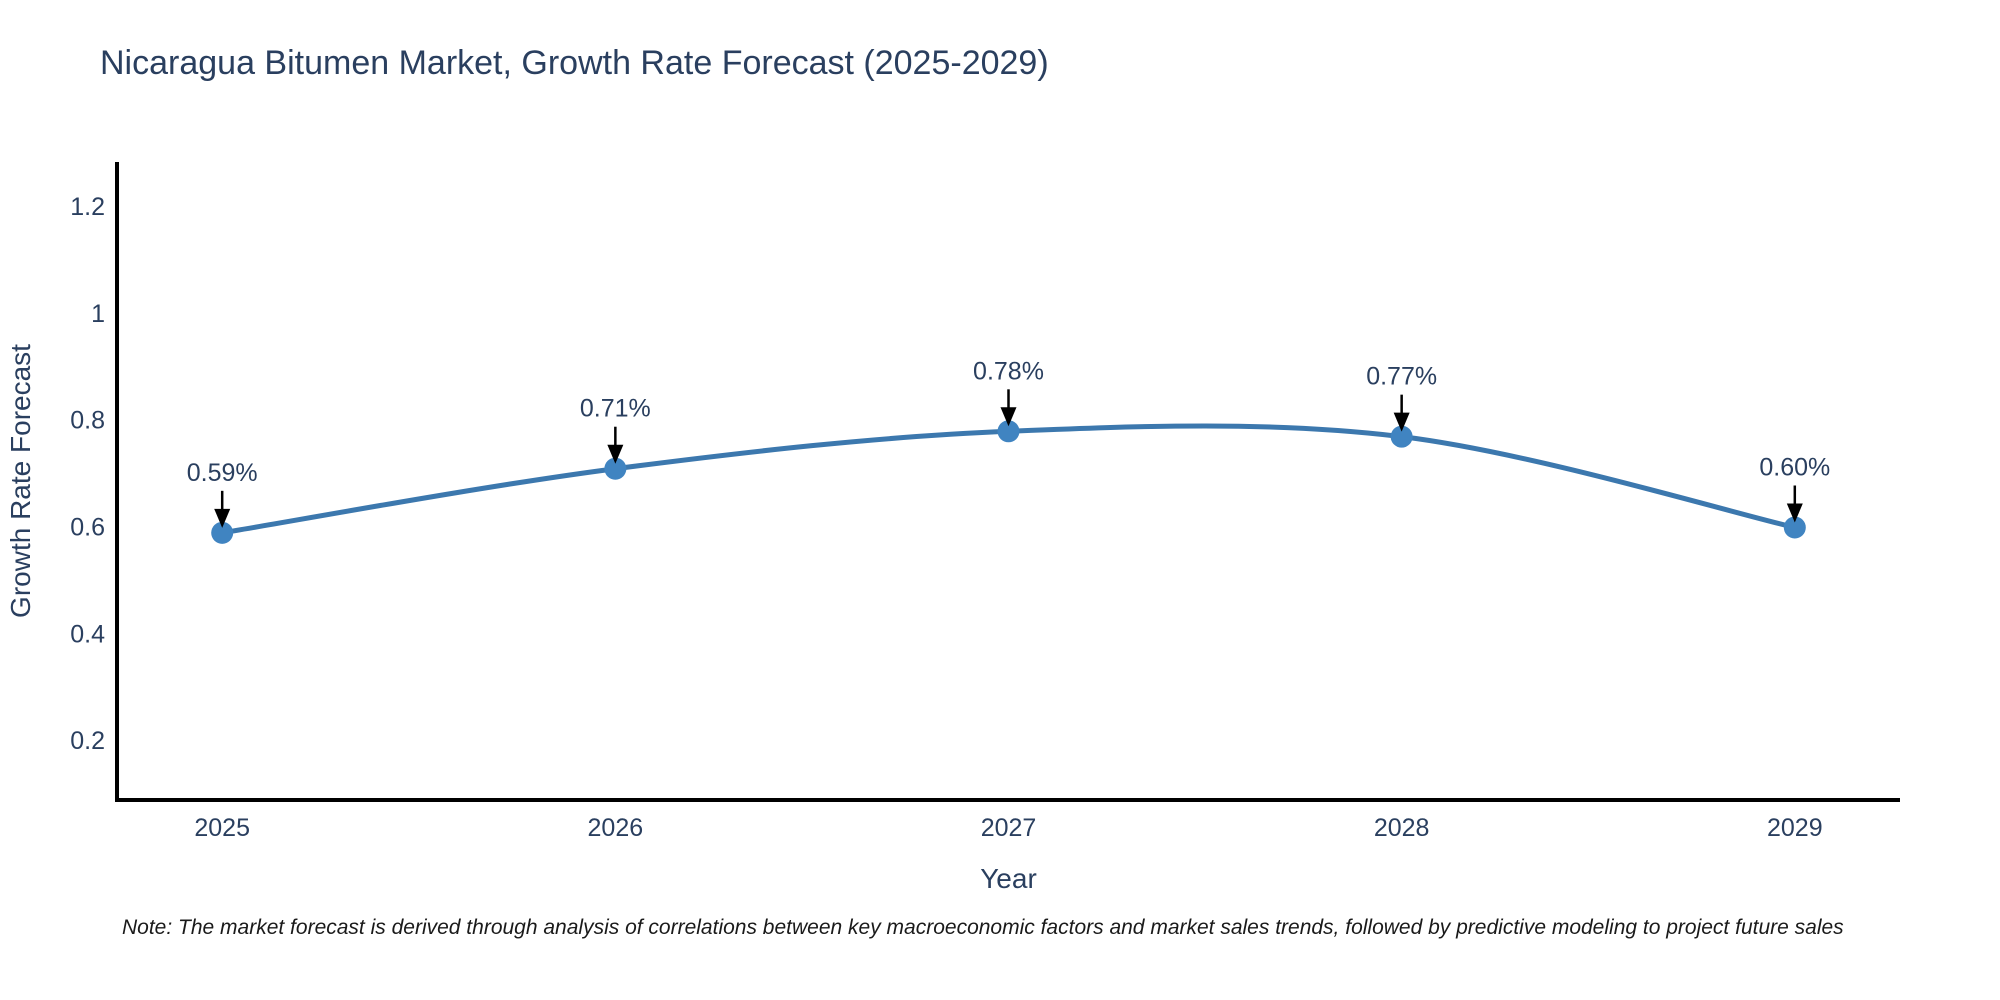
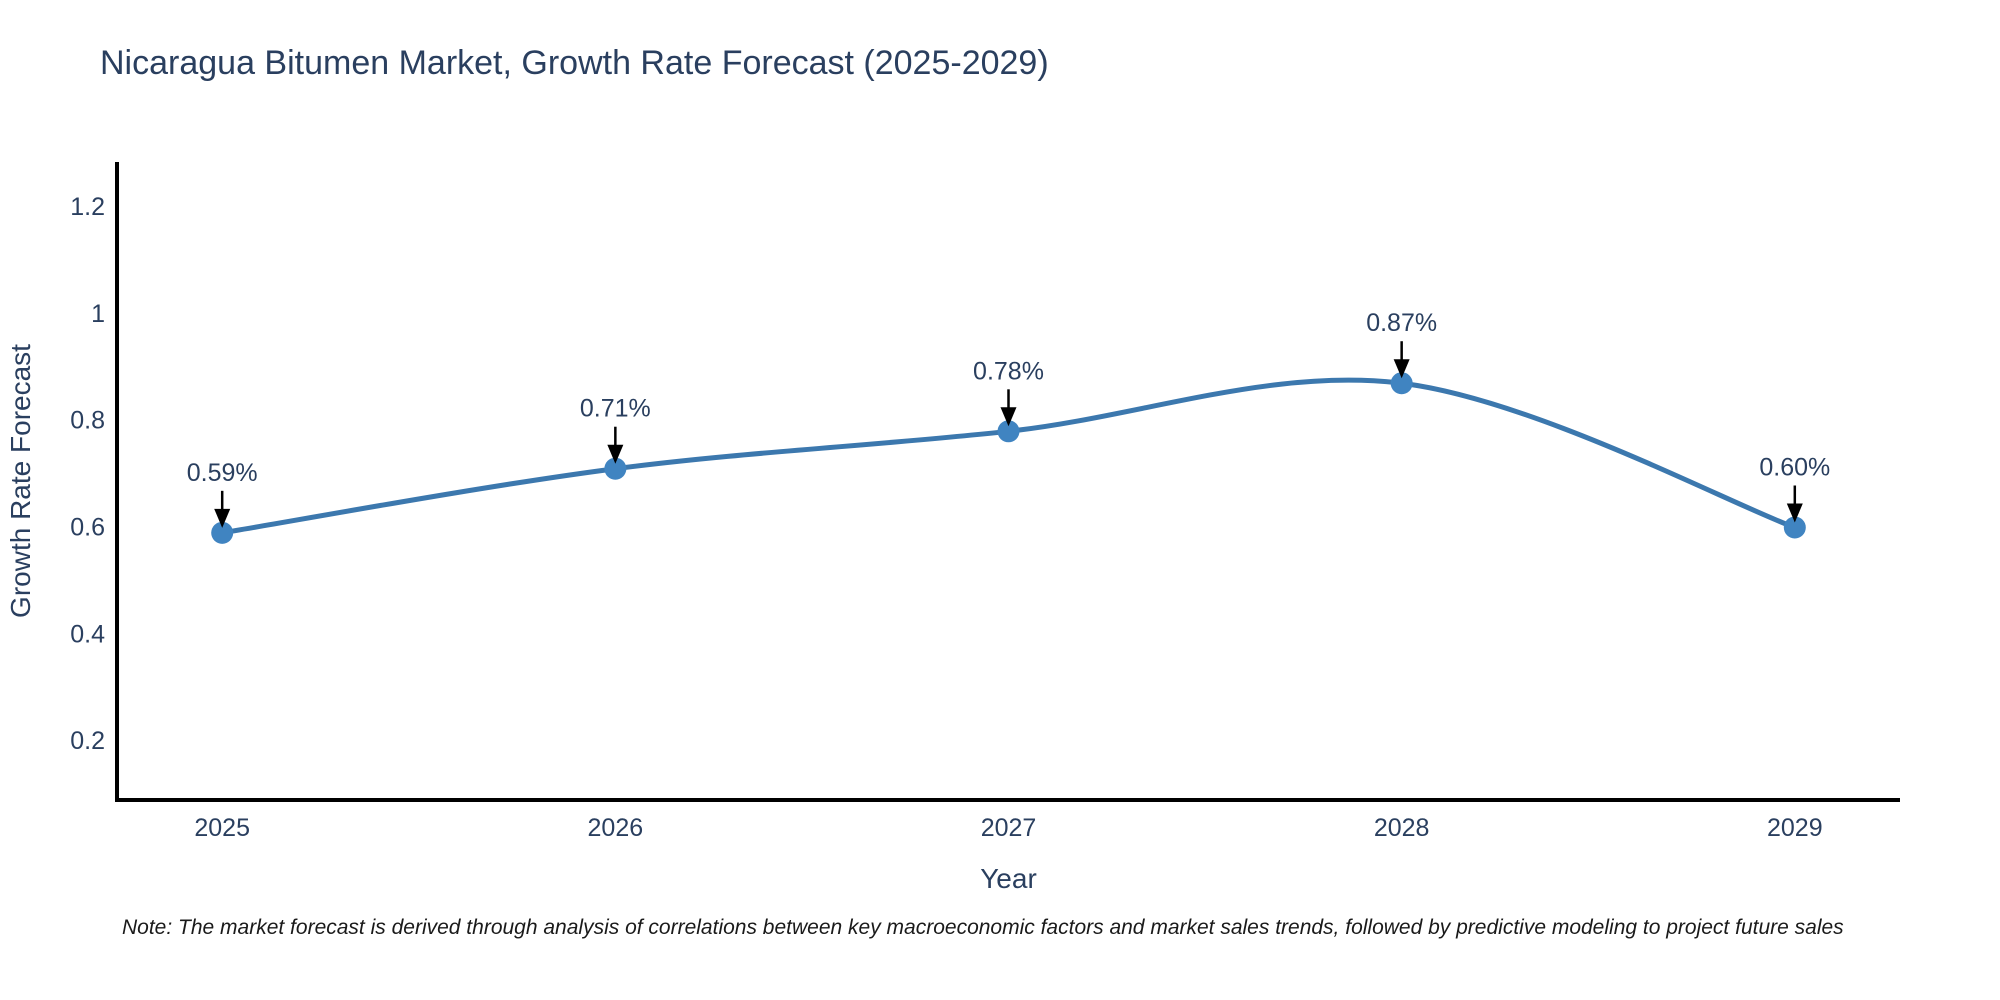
2028: 0.77% -> 0.87%
